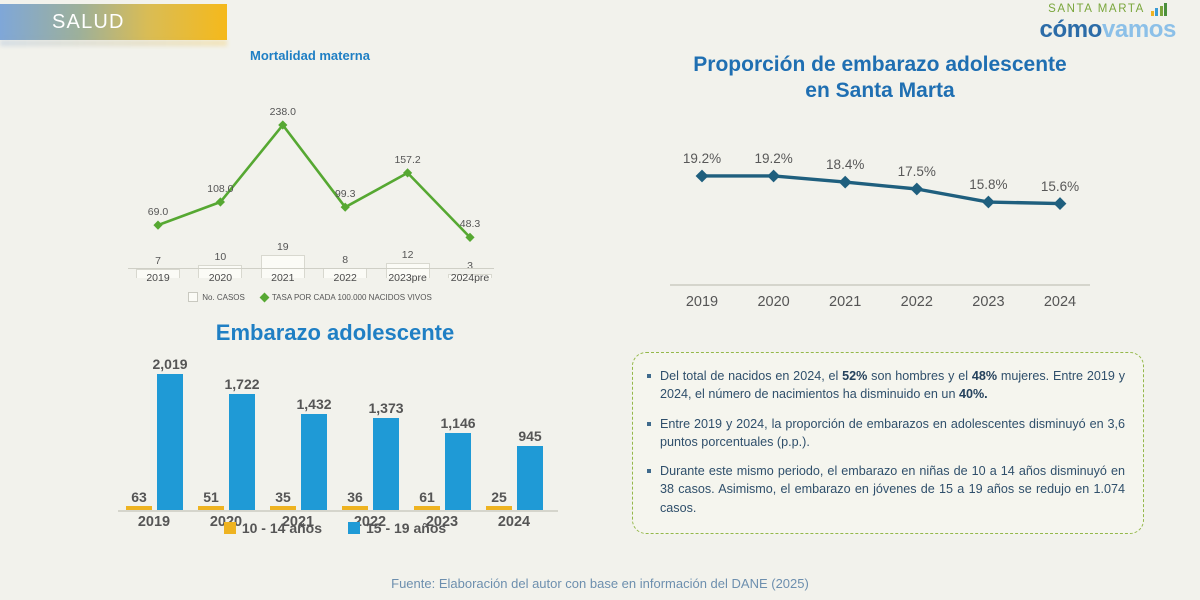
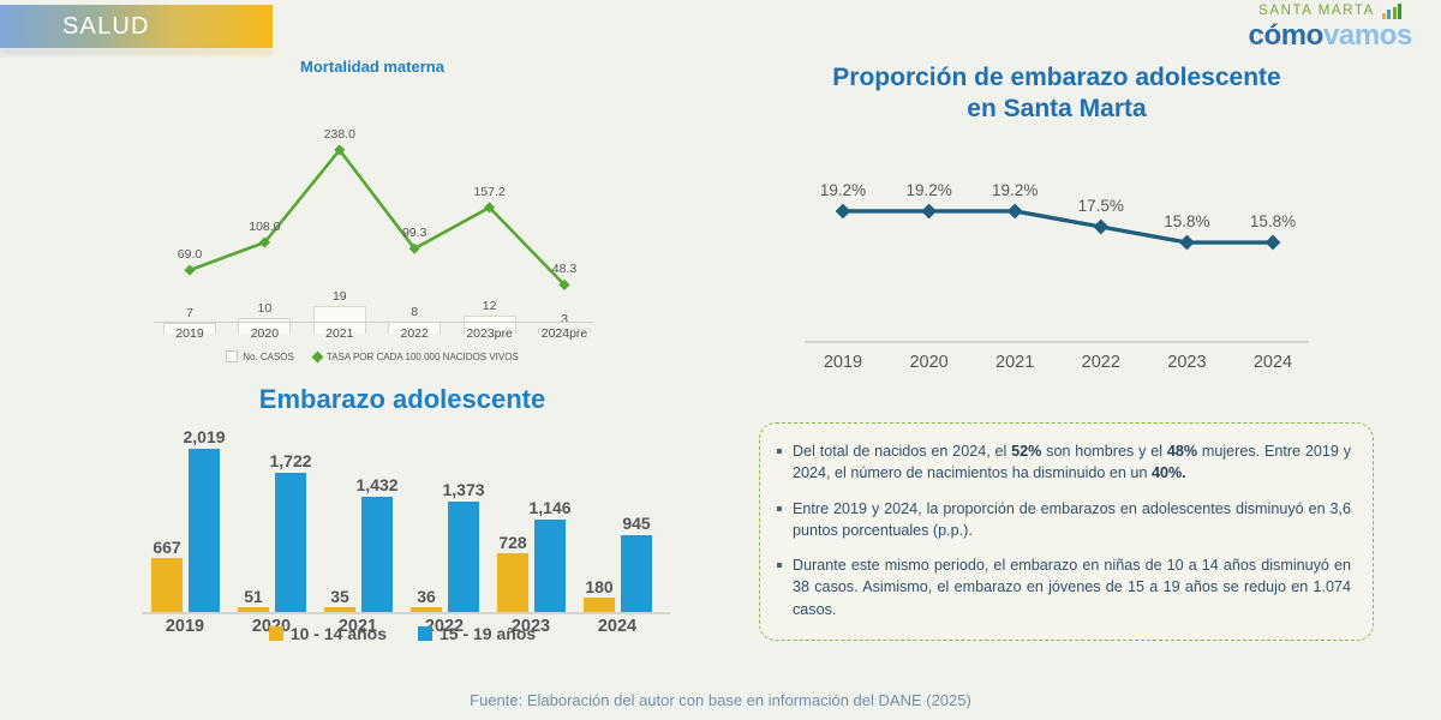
Proporción de embarazo adolescente en Santa Marta/2021: 18.4% -> 19.2%
Proporción de embarazo adolescente en Santa Marta/2024: 15.6% -> 15.8%
Embarazo adolescente/10 - 14 años/2019: 63 -> 667
Embarazo adolescente/10 - 14 años/2023: 61 -> 728
Embarazo adolescente/10 - 14 años/2024: 25 -> 180
